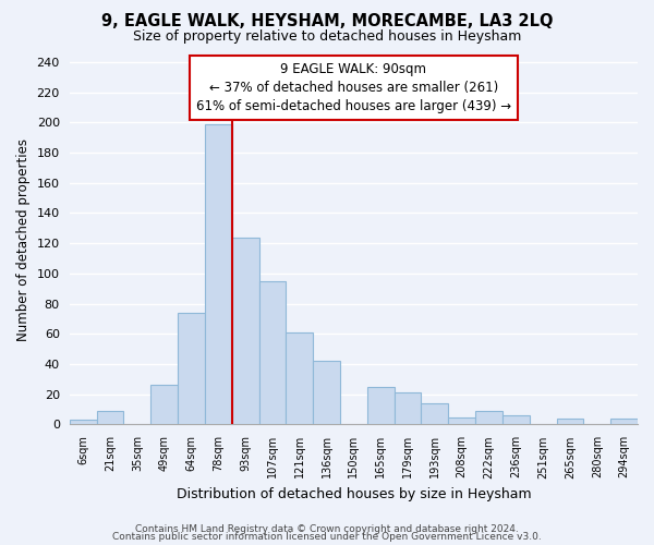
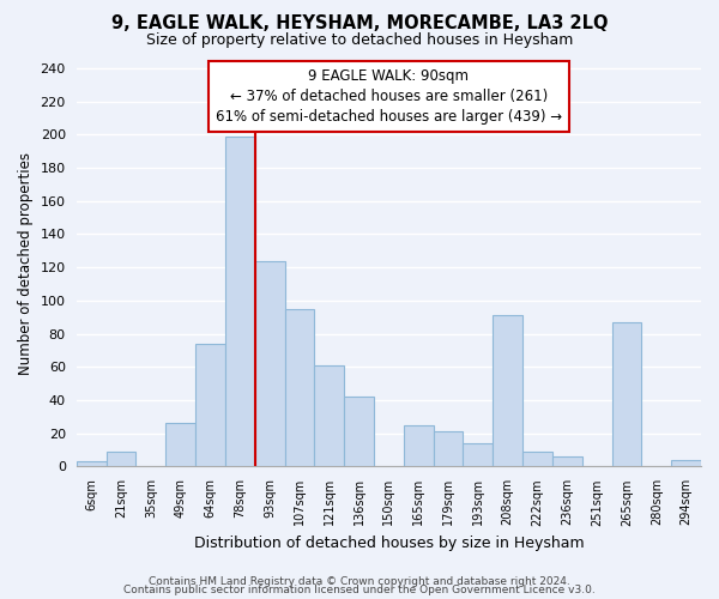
208sqm: 5 -> 91
265sqm: 4 -> 87
